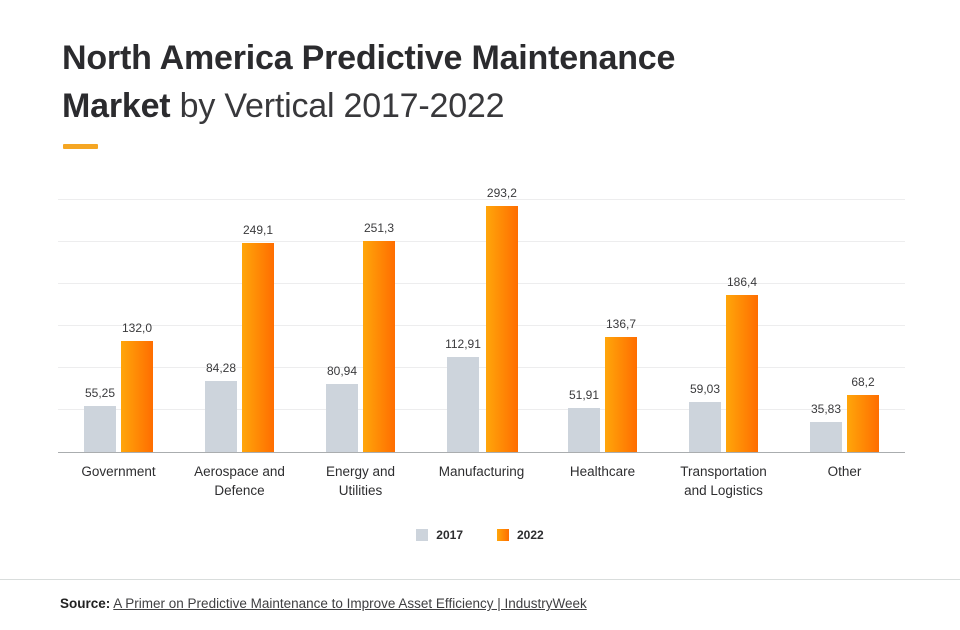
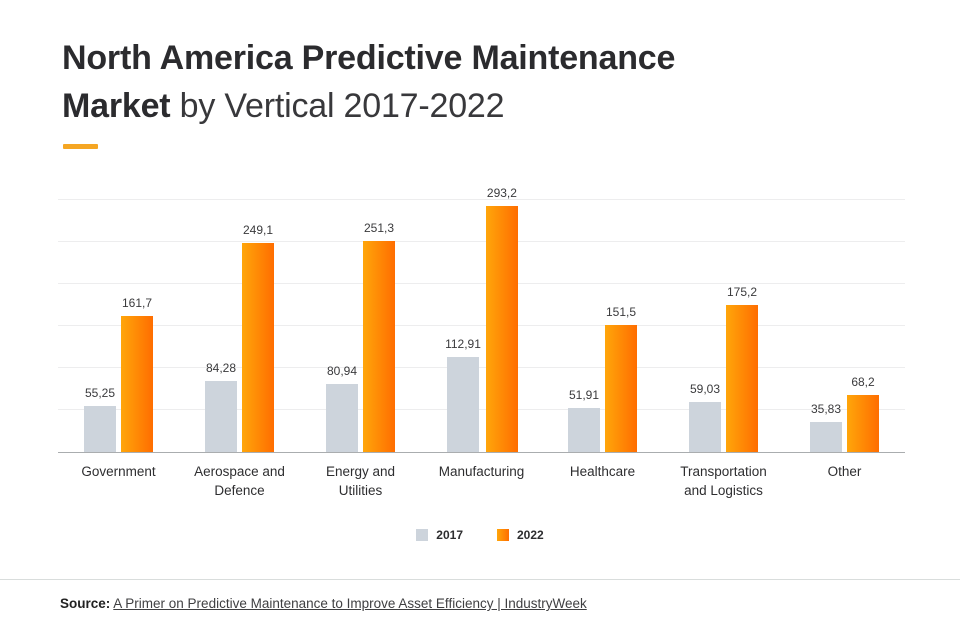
2022/Government: 132,0 -> 161,7
2022/Healthcare: 136,7 -> 151,5
2022/Transportation and Logistics: 186,4 -> 175,2
